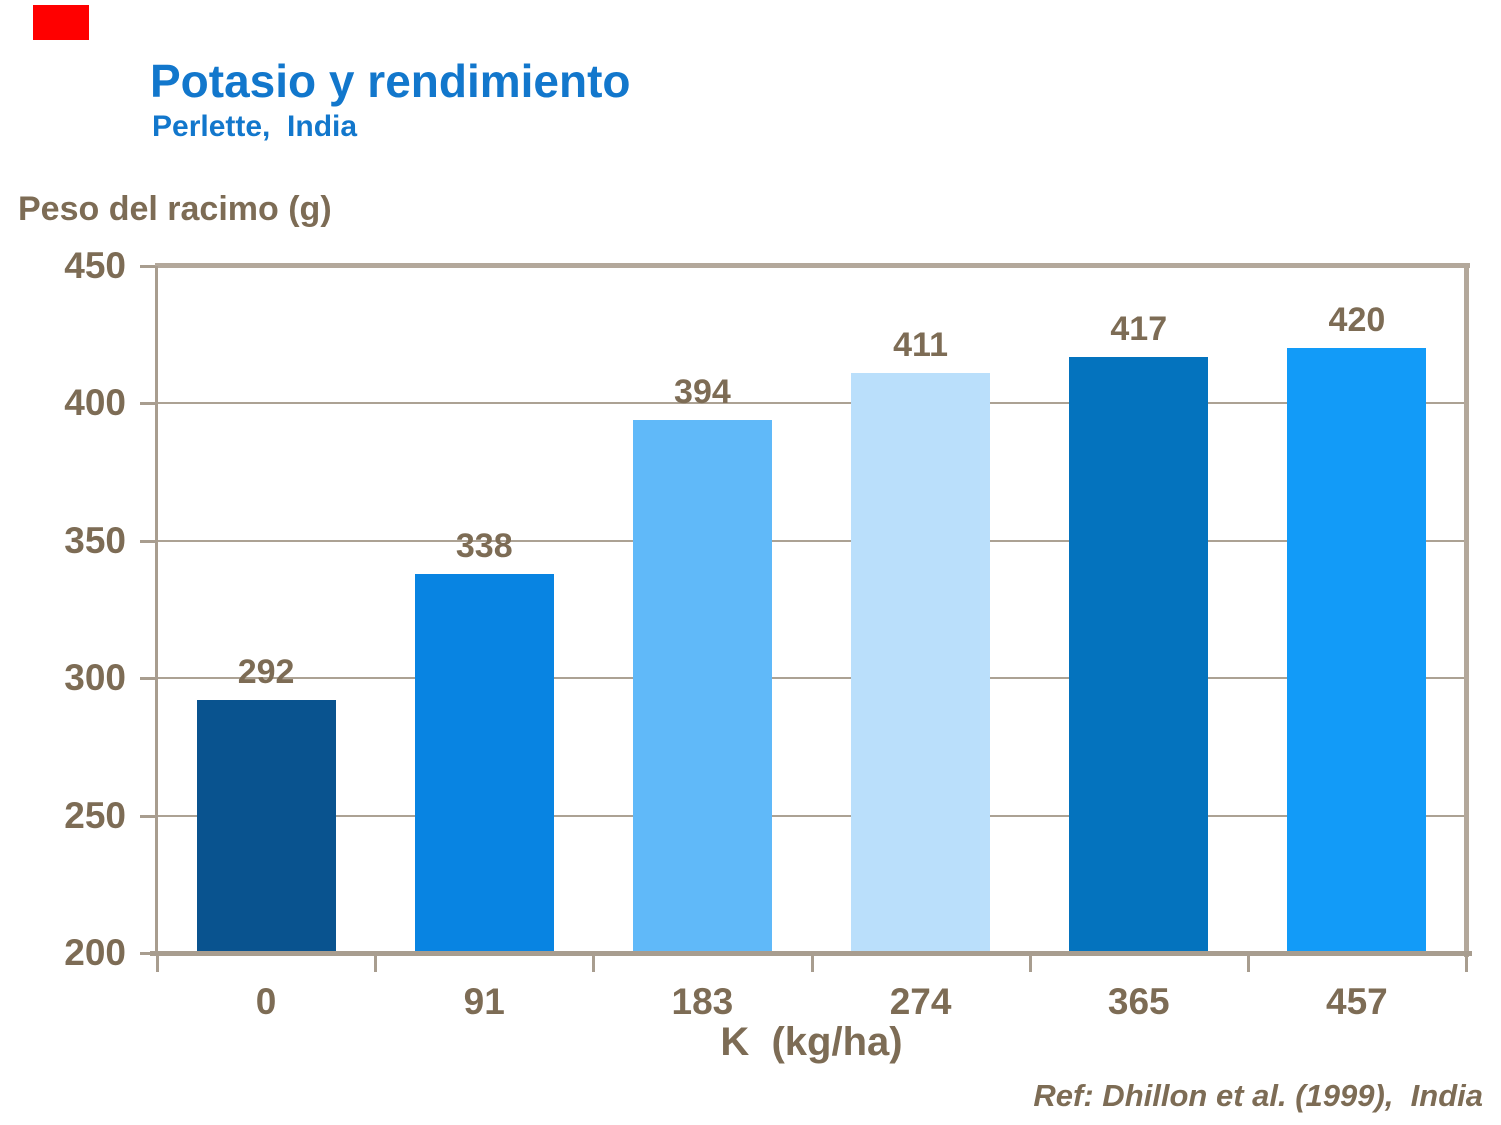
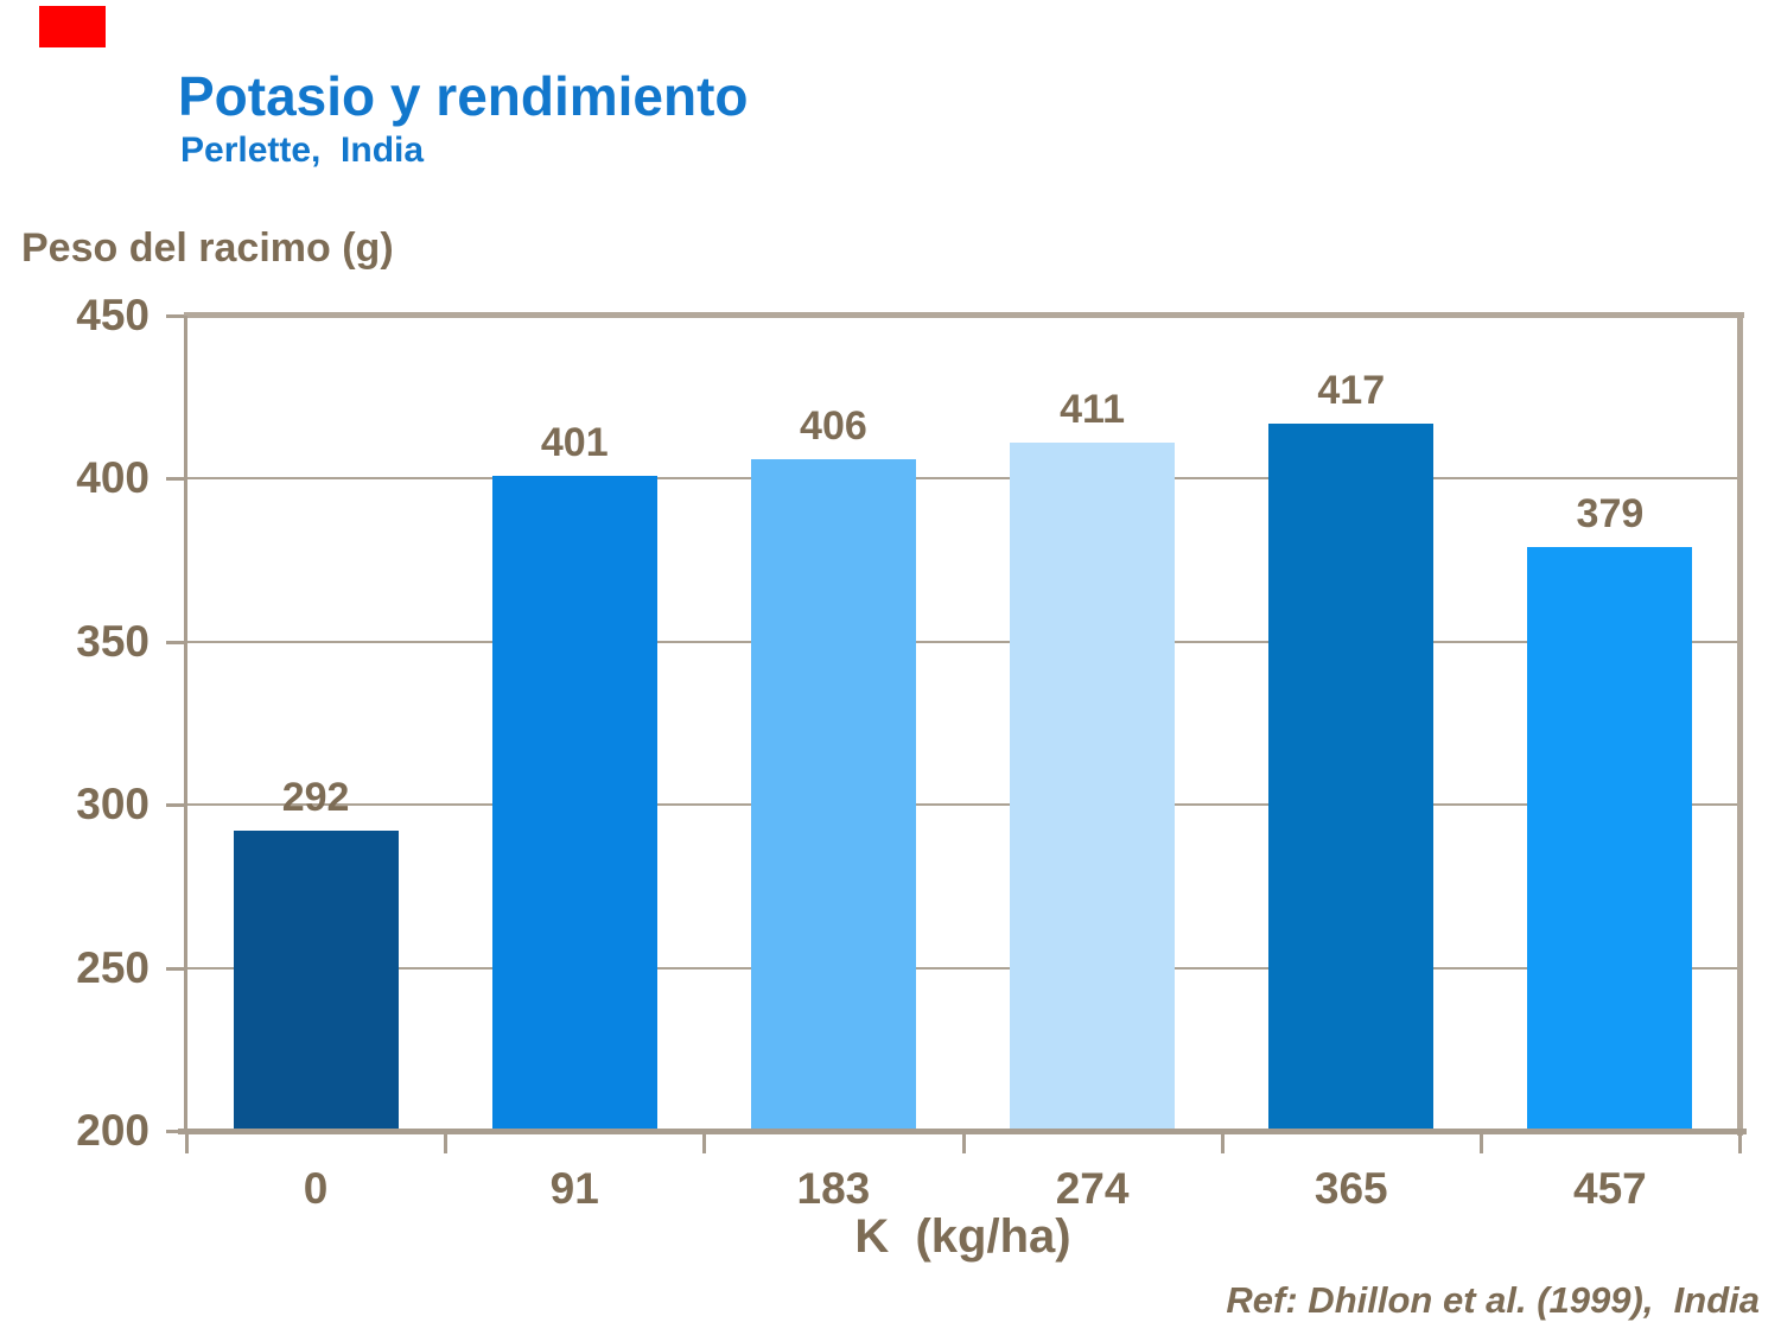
91: 338 -> 401
183: 394 -> 406
457: 420 -> 379
